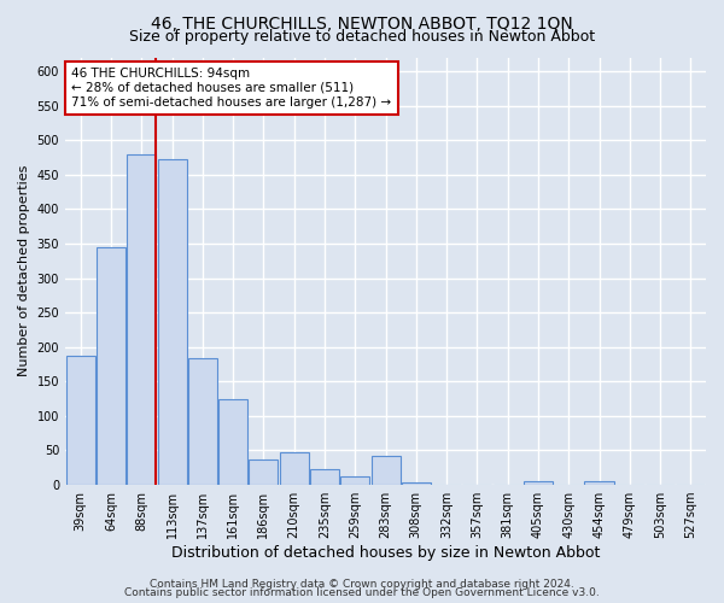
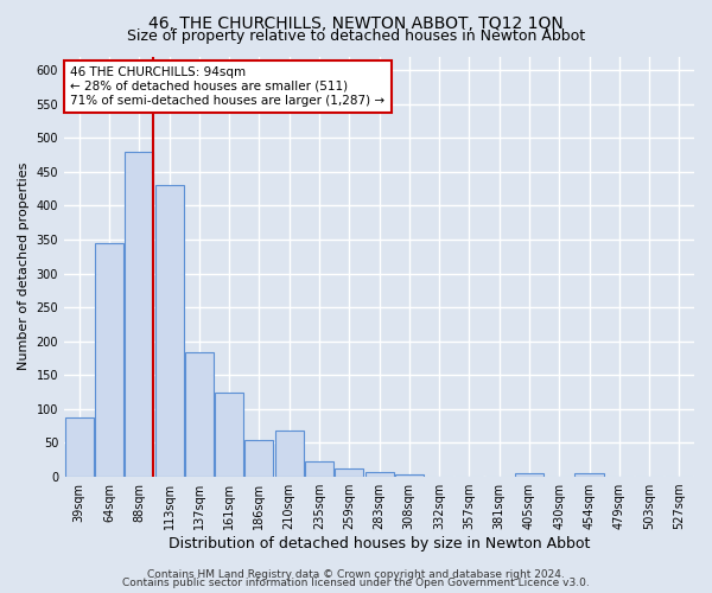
39sqm: 188 -> 88
113sqm: 472 -> 430
186sqm: 36 -> 55
210sqm: 48 -> 68
283sqm: 42 -> 8
